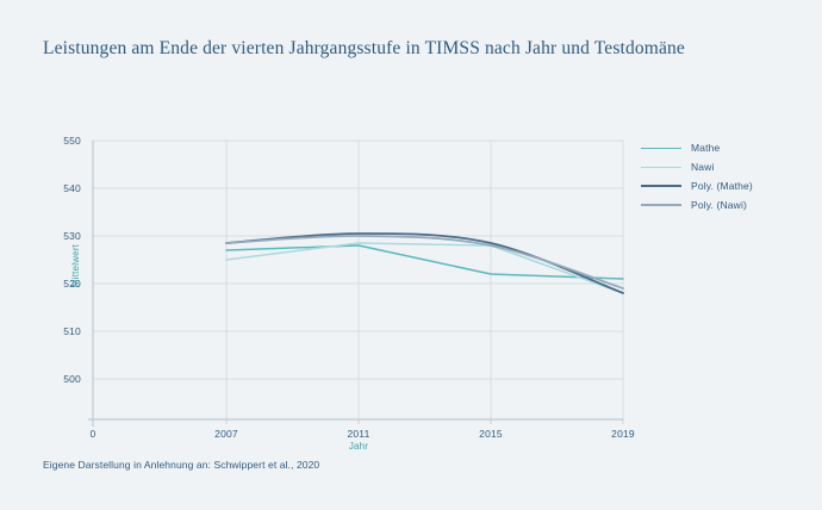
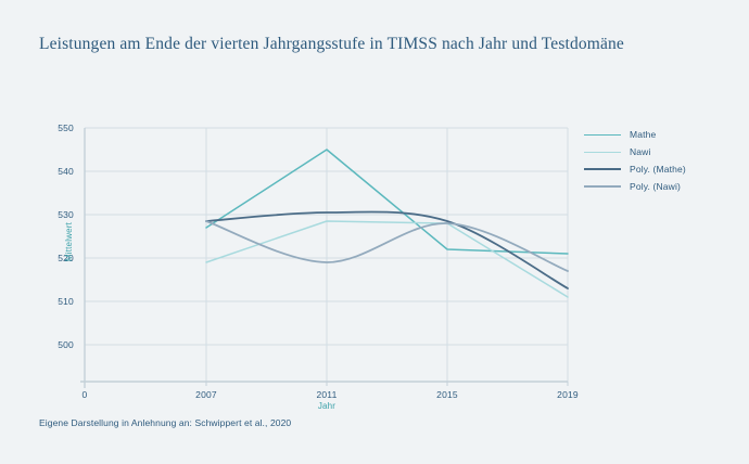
Nawi/2007: 525 -> 519
Mathe/2011: 528 -> 545
Poly. (Nawi)/2011: 530 -> 519
Nawi/2019: 518 -> 511
Poly. (Mathe)/2019: 518 -> 513
Poly. (Nawi)/2019: 519 -> 517
